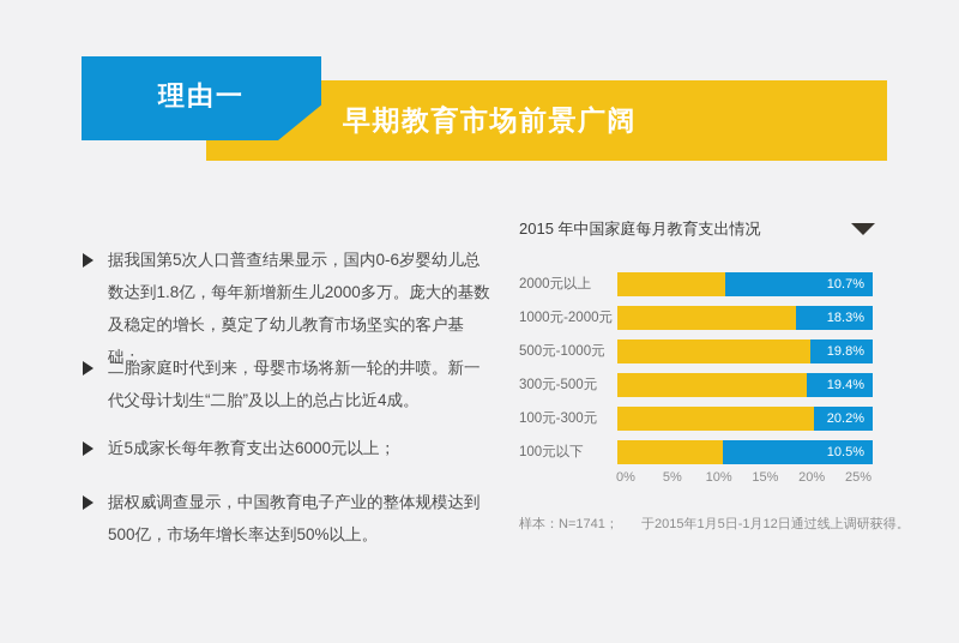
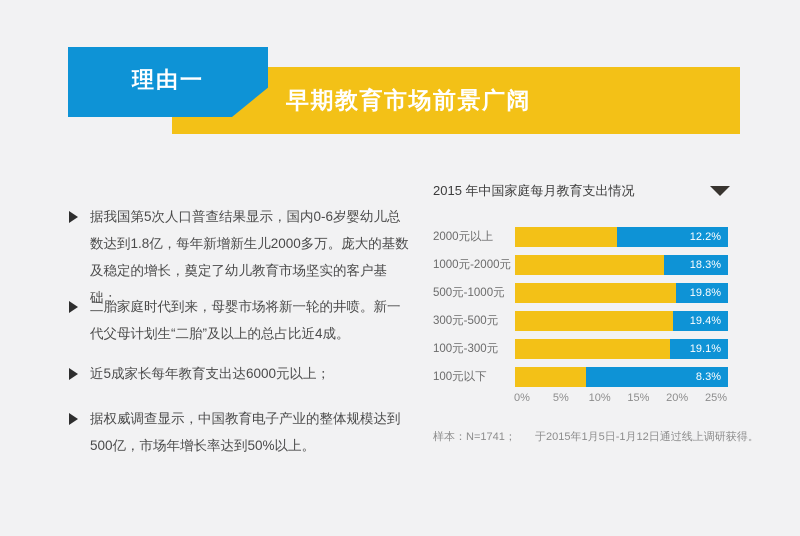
2000元以上: 10.7% -> 12.2%
100元-300元: 20.2% -> 19.1%
100元以下: 10.5% -> 8.3%
